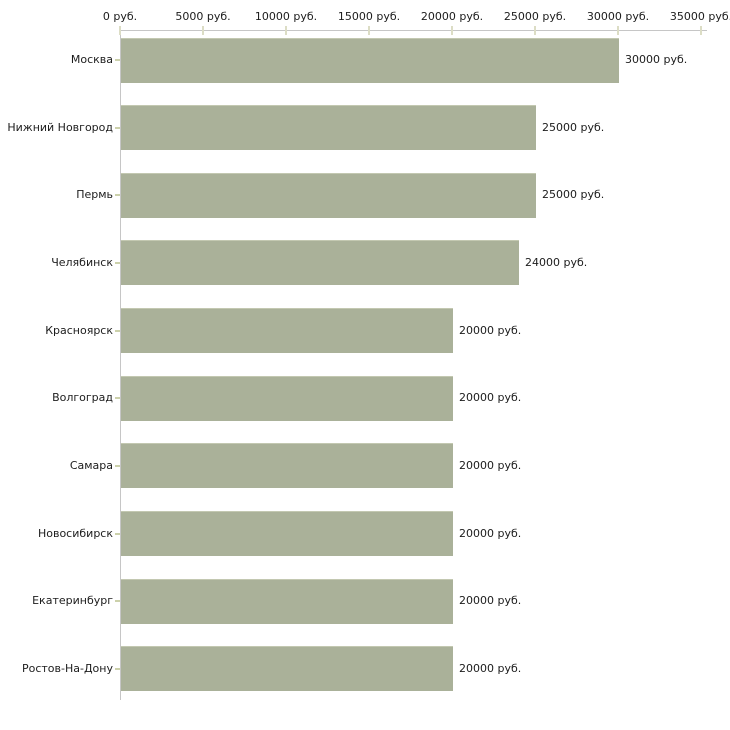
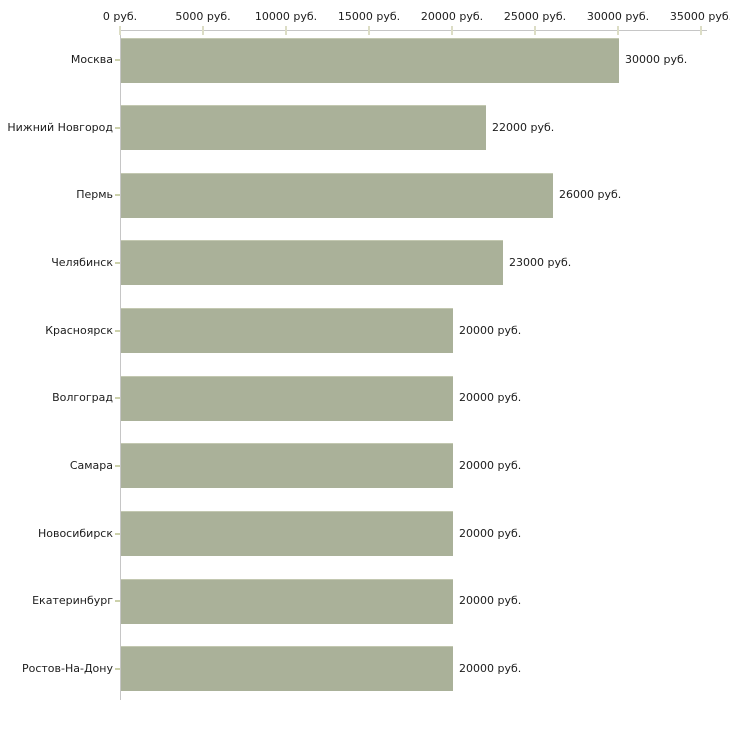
Нижний Новгород: 25000 -> 22000
Пермь: 25000 -> 26000
Челябинск: 24000 -> 23000
